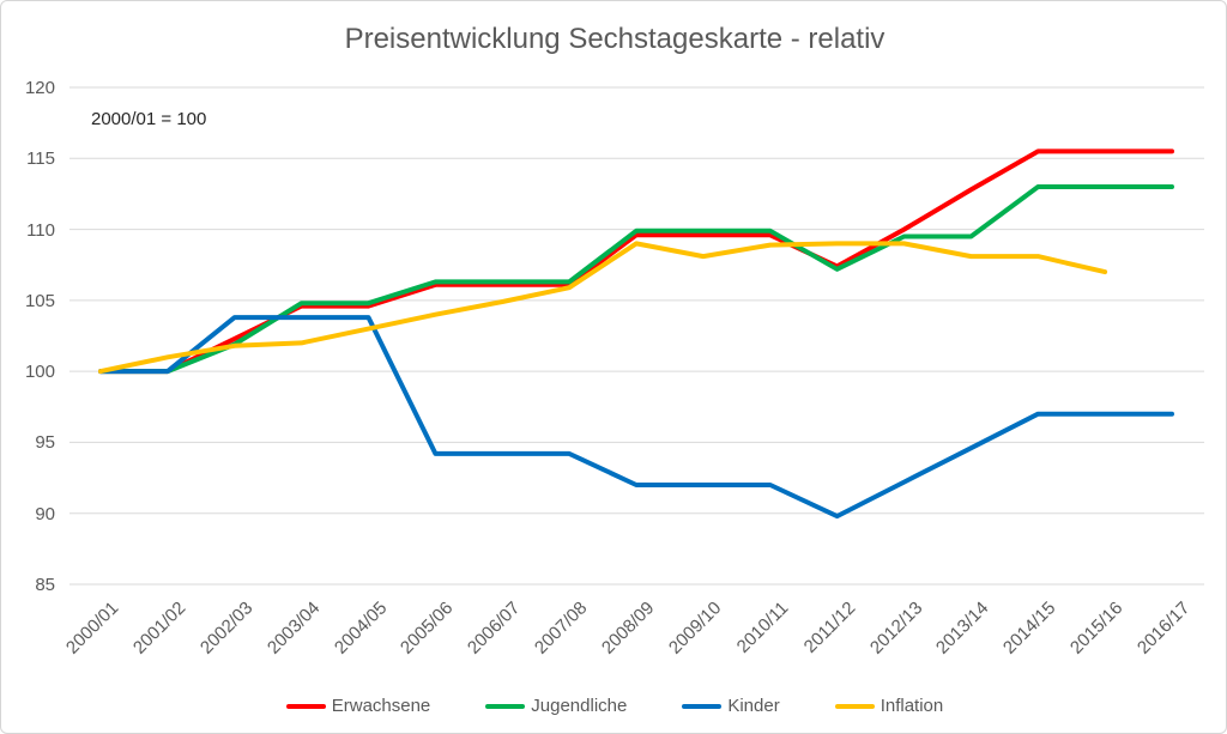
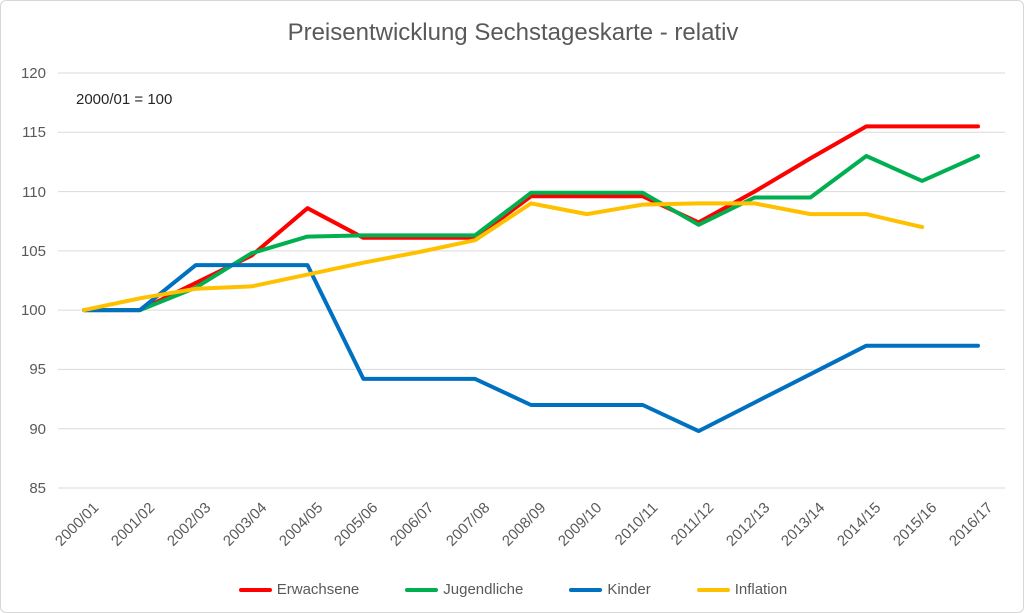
Erwachsene/2004/05: 104.6 -> 108.6
Jugendliche/2004/05: 104.8 -> 106.2
Jugendliche/2015/16: 113.0 -> 110.9
